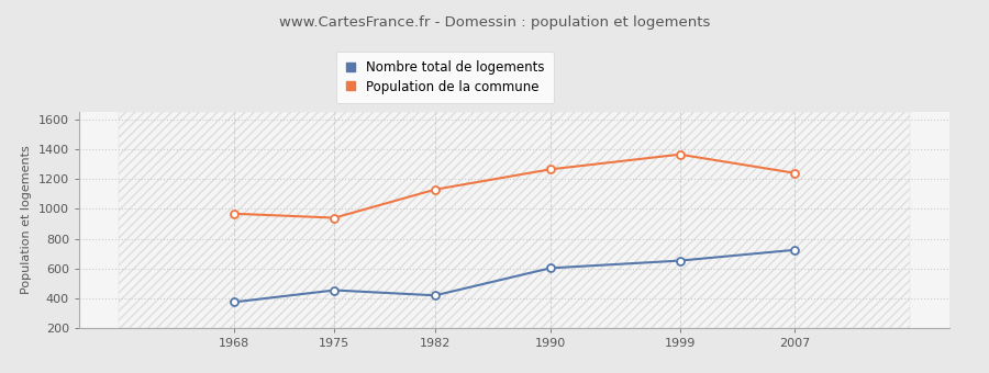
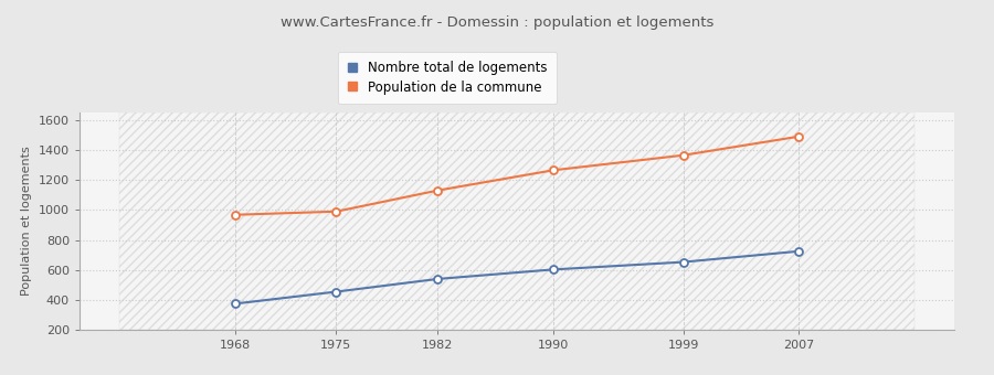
Population de la commune/1975: 940 -> 990
Nombre total de logements/1982: 420 -> 540
Population de la commune/2007: 1240 -> 1490
